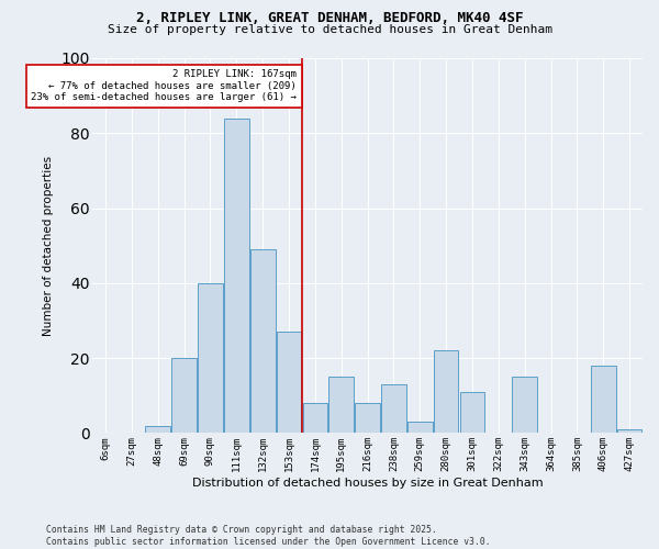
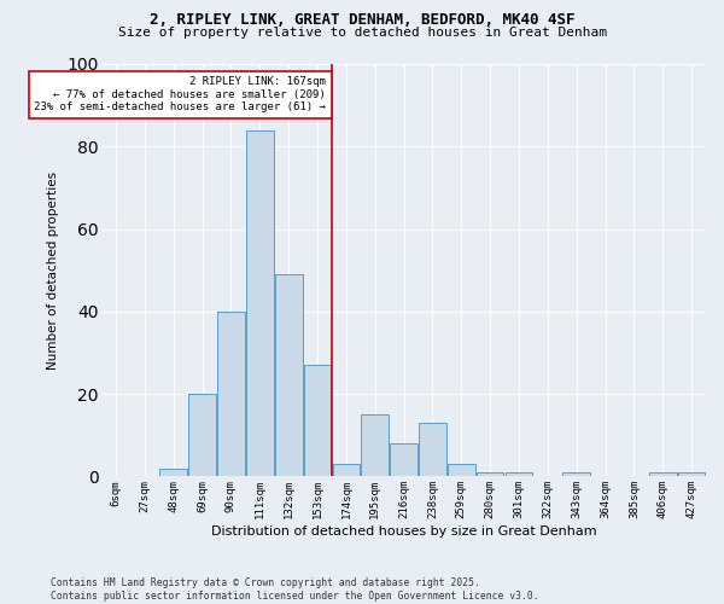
174sqm: 8 -> 3
280sqm: 22 -> 1
301sqm: 11 -> 1
343sqm: 15 -> 1
406sqm: 18 -> 1
